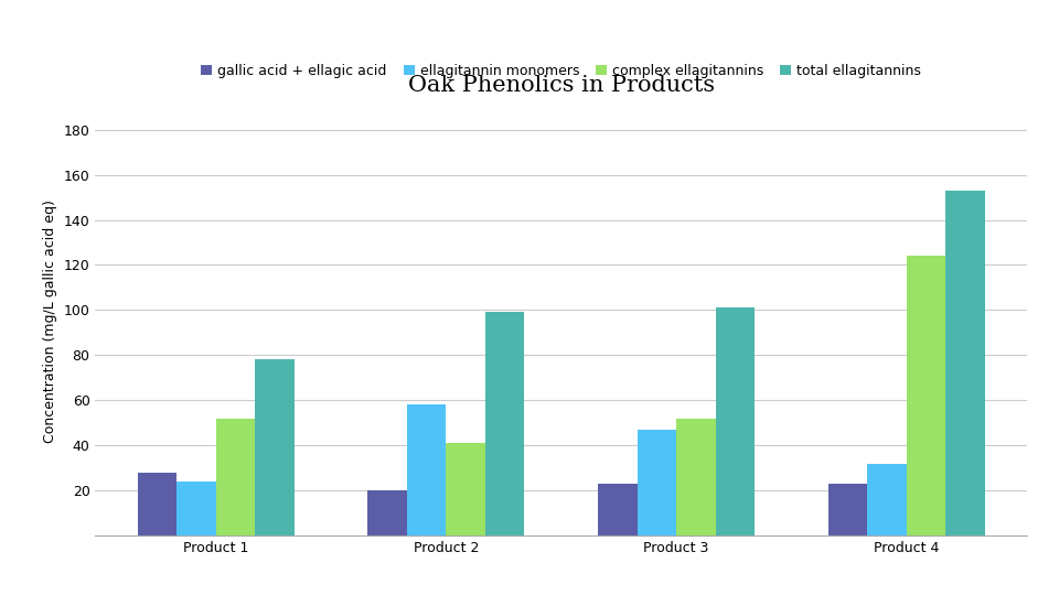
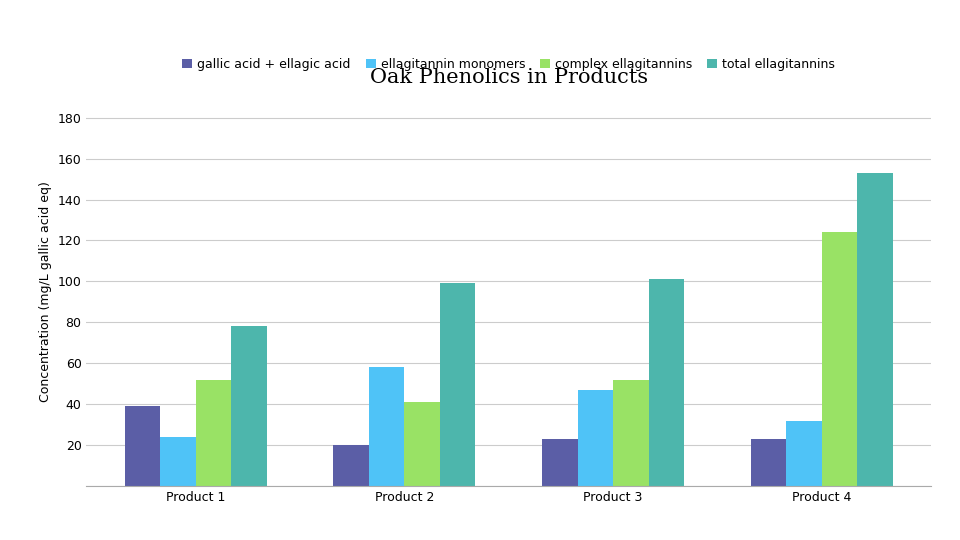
gallic acid + ellagic acid/Product 1: 28 -> 39
